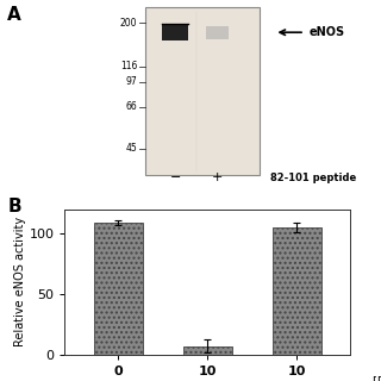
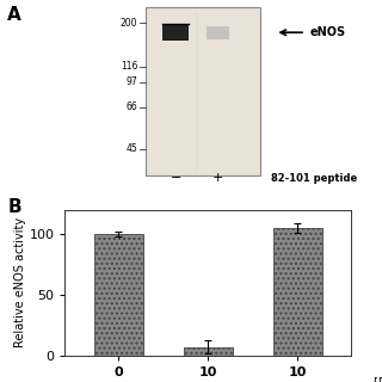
0: 109 -> 100
